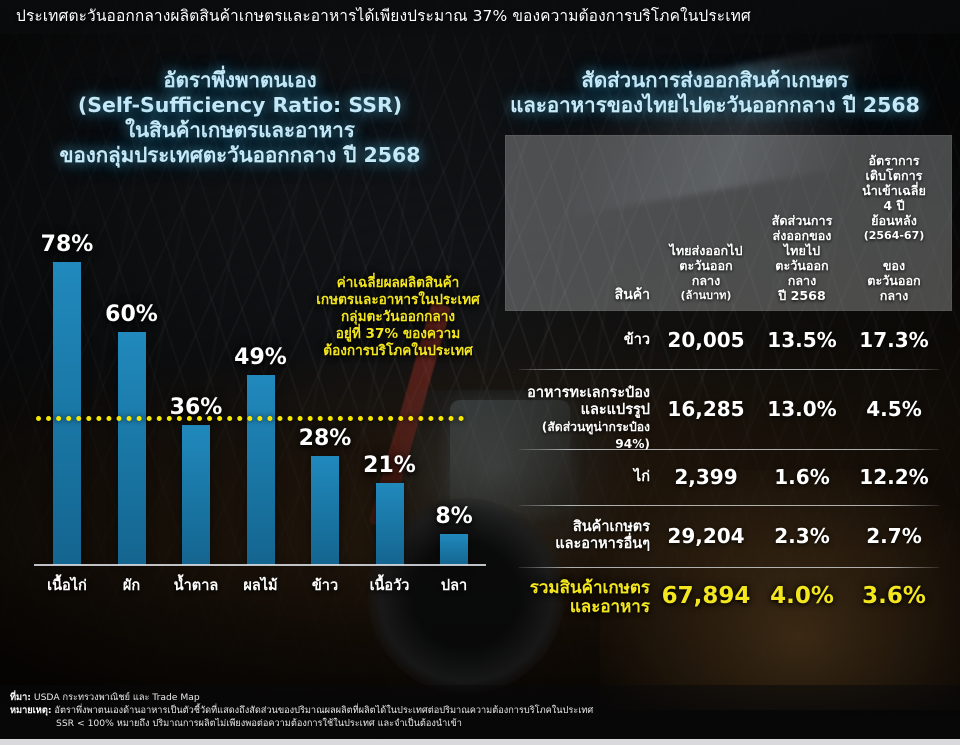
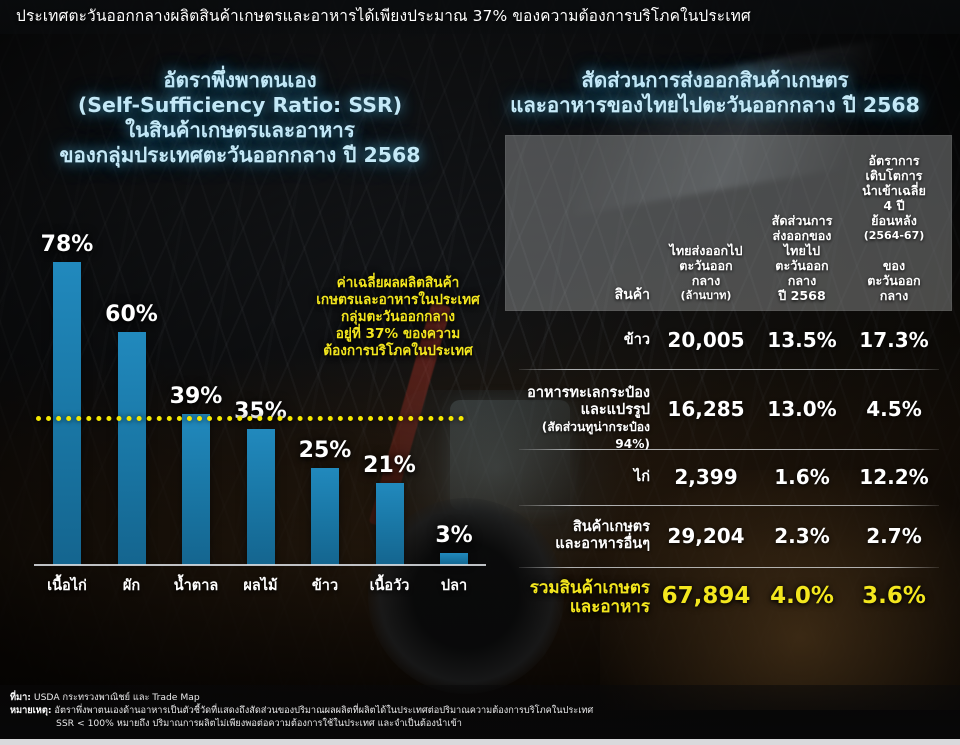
น้ำตาล: 36% -> 39%
ผลไม้: 49% -> 35%
ข้าว: 28% -> 25%
ปลา: 8% -> 3%
